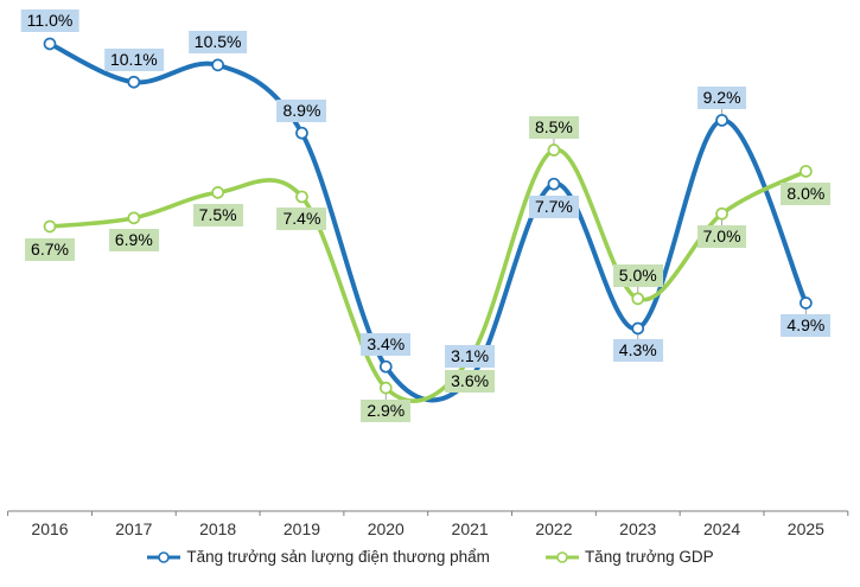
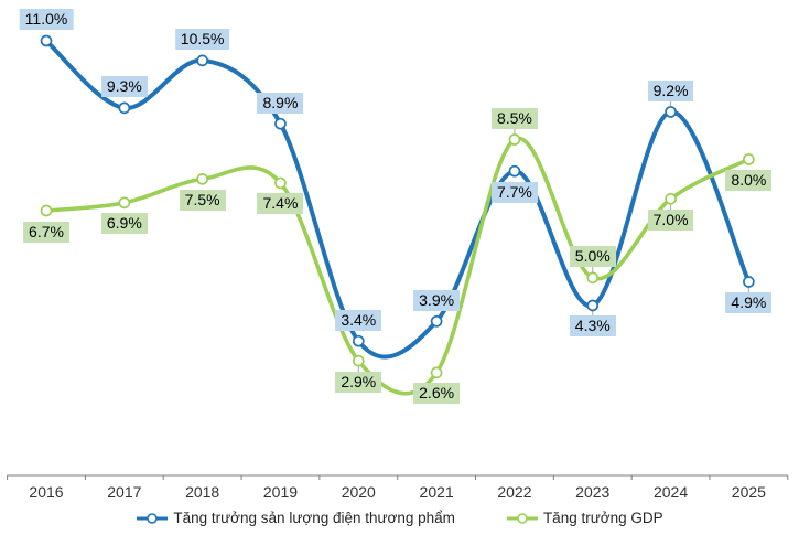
Tăng trưởng sản lượng điện thương phẩm/2017: 10.1% -> 9.3%
Tăng trưởng sản lượng điện thương phẩm/2021: 3.1% -> 3.9%
Tăng trưởng GDP/2021: 3.6% -> 2.6%
